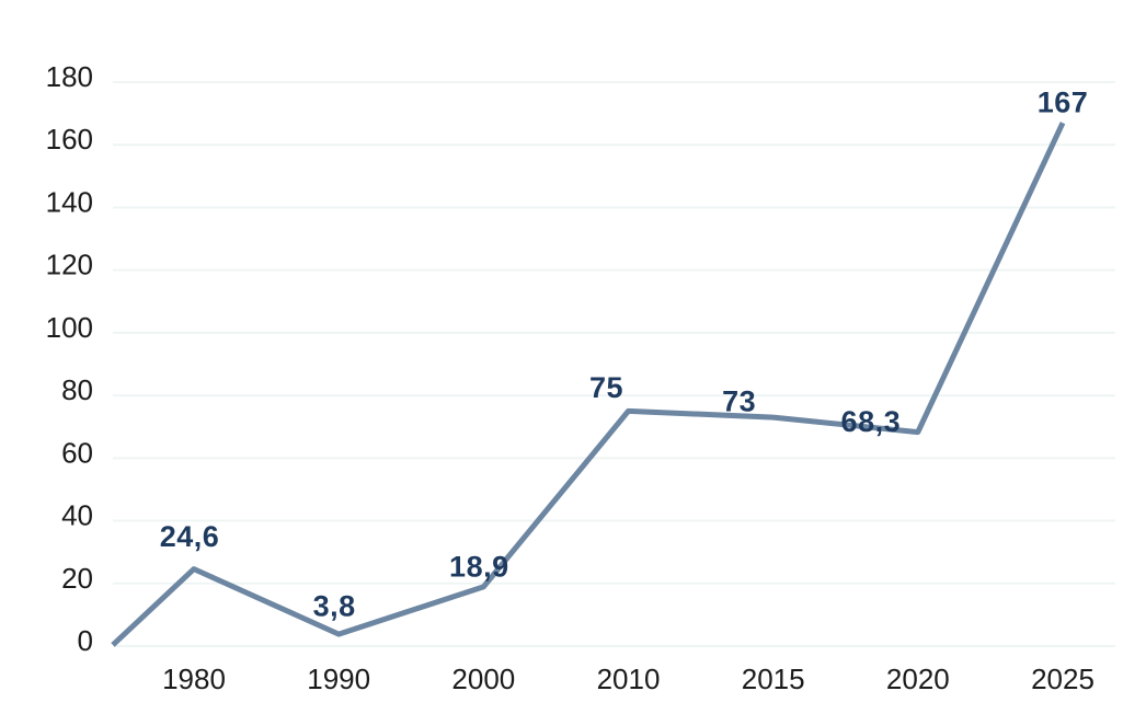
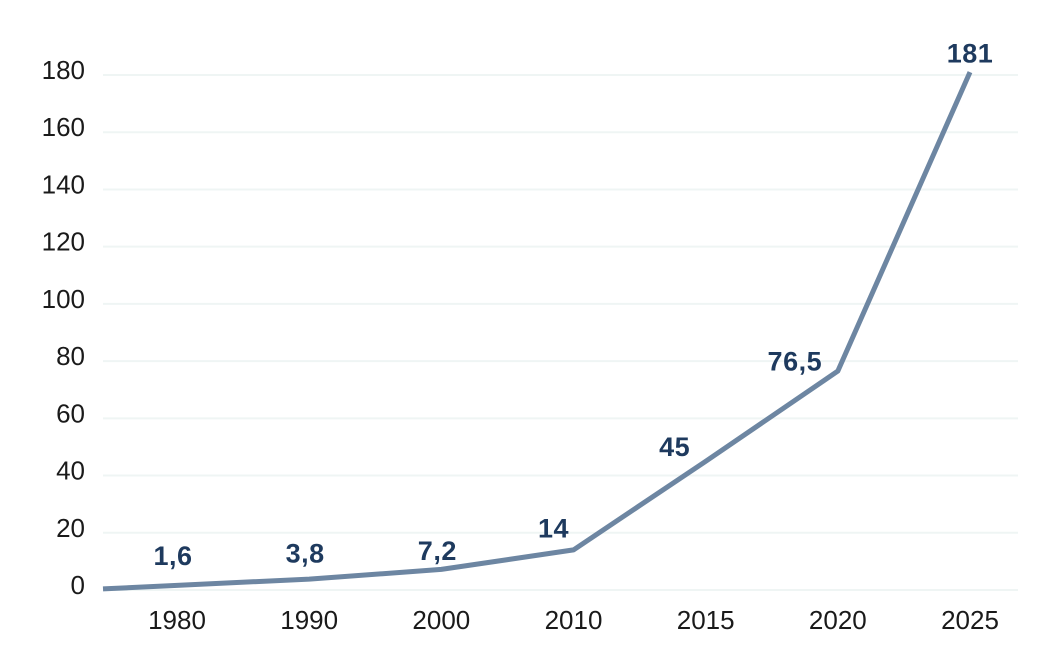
1980: 24,6 -> 1,6
2000: 18,9 -> 7,2
2010: 75 -> 14
2015: 73 -> 45
2020: 68,3 -> 76,5
2025: 167 -> 181
